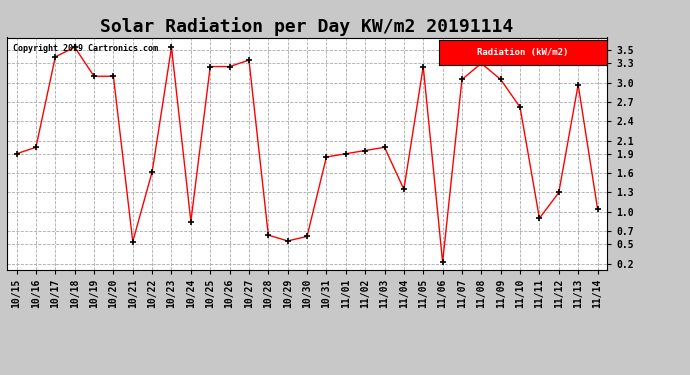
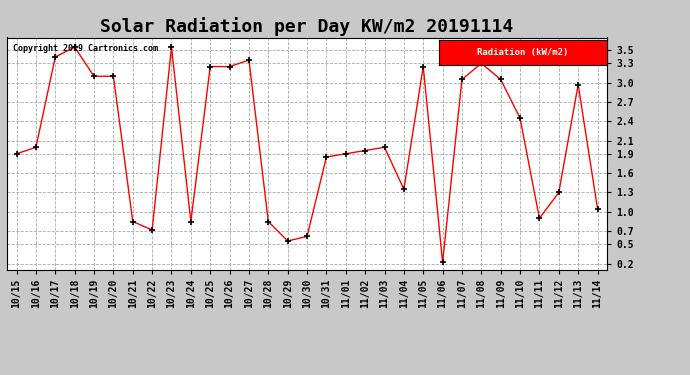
10/21: 0.54 -> 0.85
10/22: 1.62 -> 0.72
10/28: 0.64 -> 0.85
11/10: 2.62 -> 2.45
